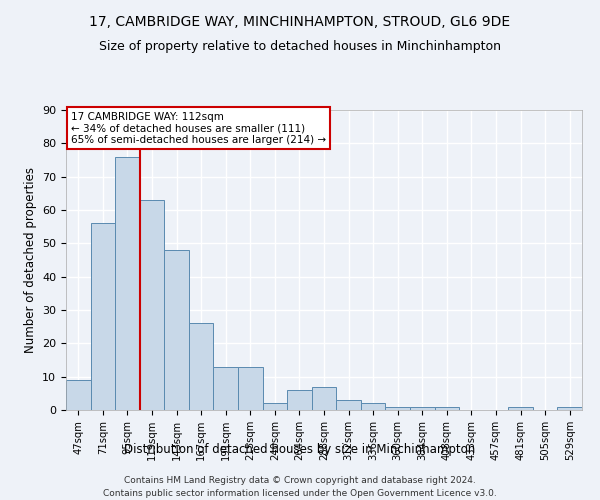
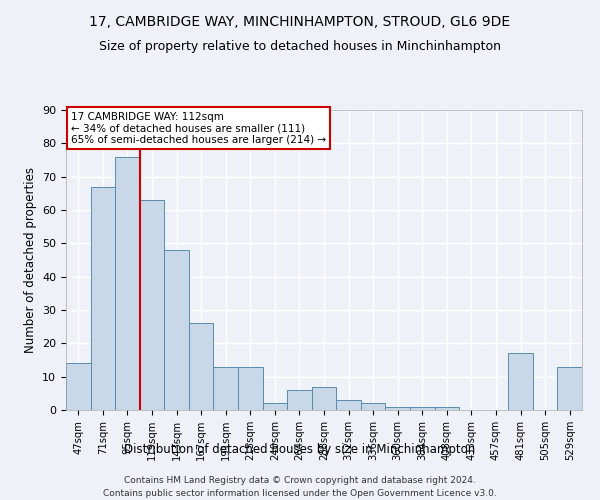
47sqm: 9 -> 14
71sqm: 56 -> 67
481sqm: 1 -> 17
529sqm: 1 -> 13
